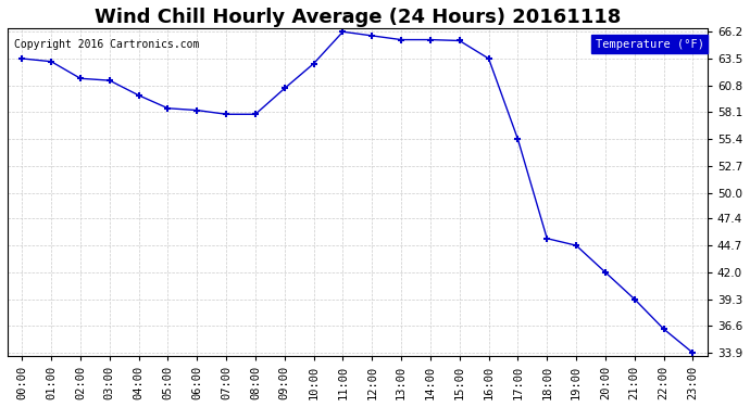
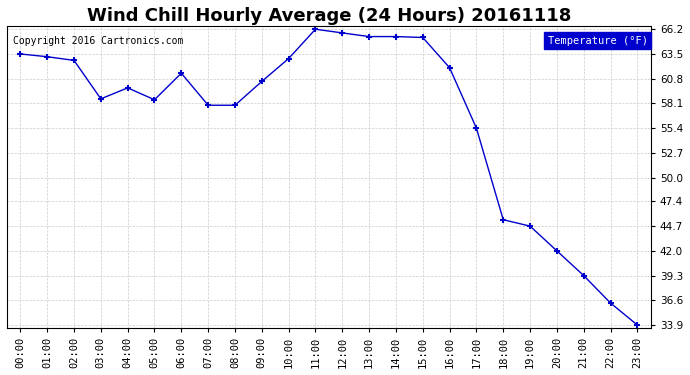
02:00: 61.5 -> 62.8
03:00: 61.3 -> 58.6
06:00: 58.3 -> 61.4
16:00: 63.5 -> 62.0
